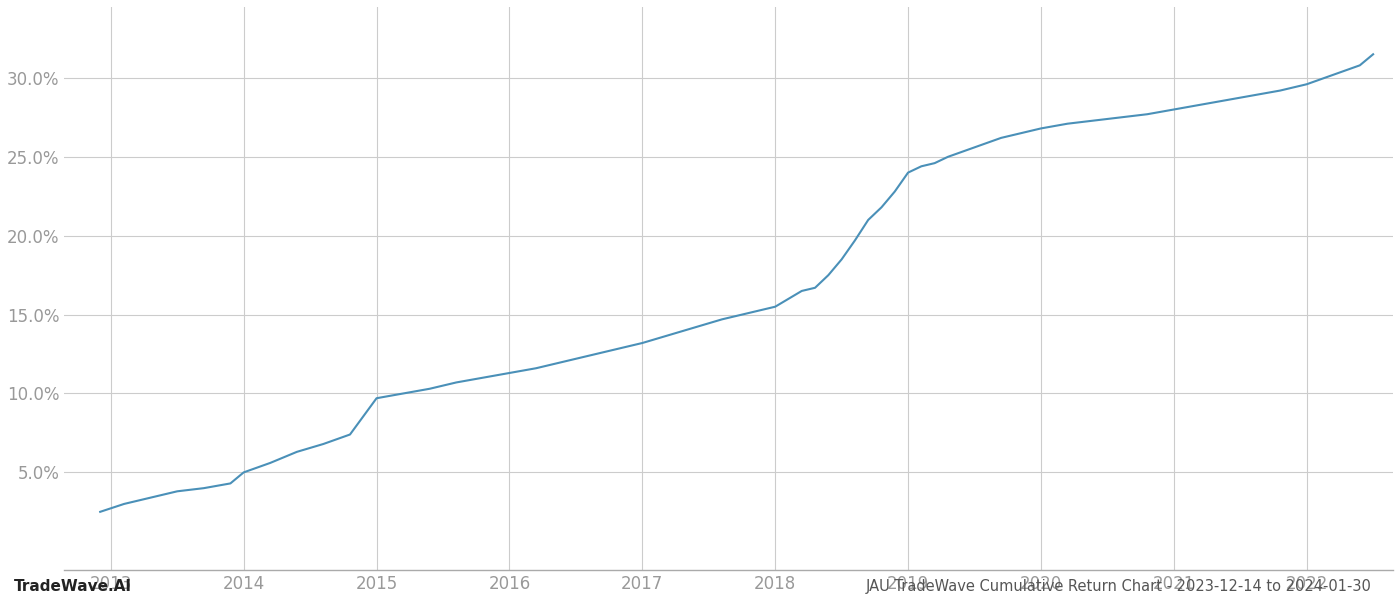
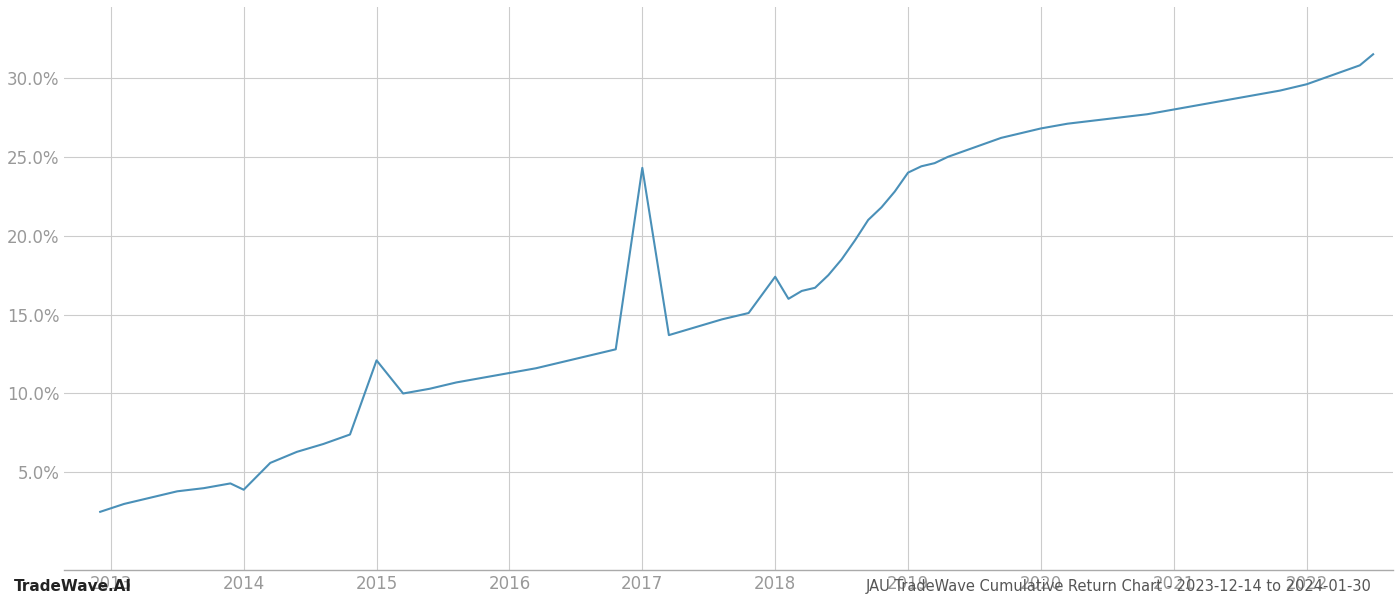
2014: 5.0% -> 3.9%
2015: 9.7% -> 12.1%
2017: 13.2% -> 24.3%
2018: 15.5% -> 17.4%
